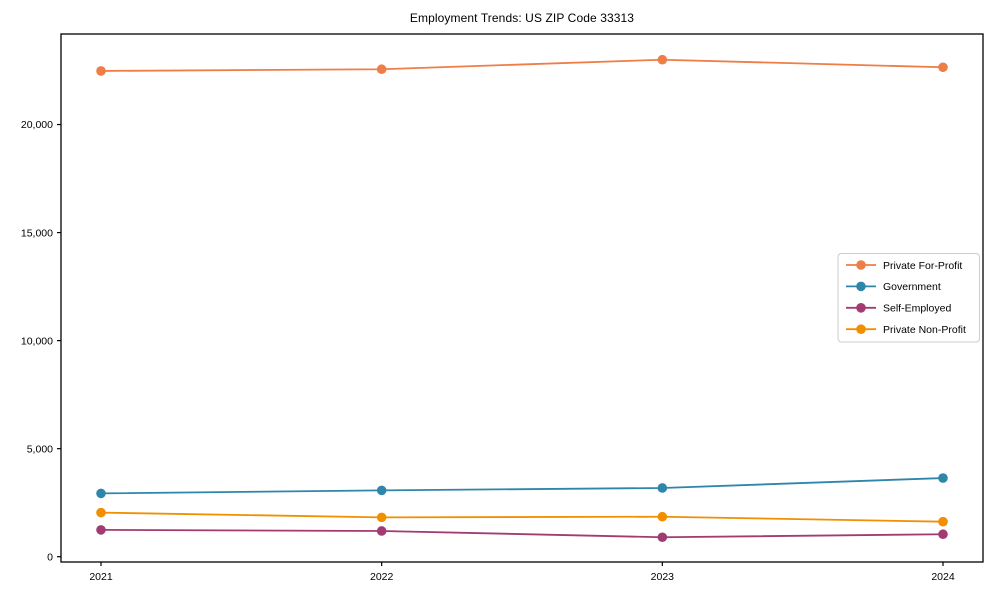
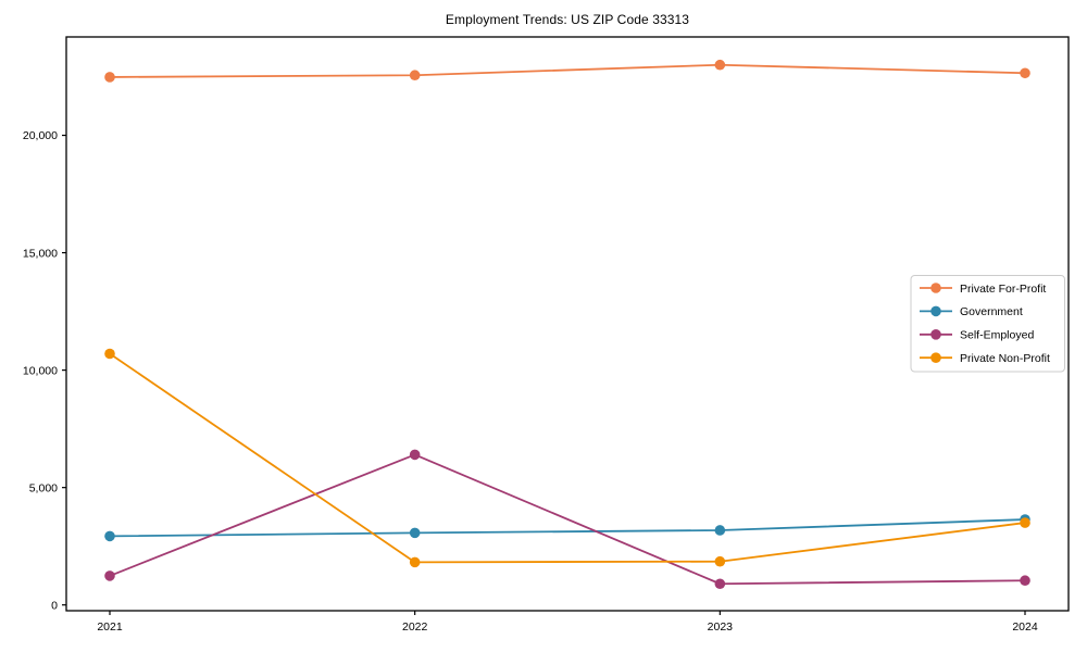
Private Non-Profit/2021: 2000 -> 10700
Self-Employed/2022: 1200 -> 6400
Private Non-Profit/2024: 1600 -> 3500
